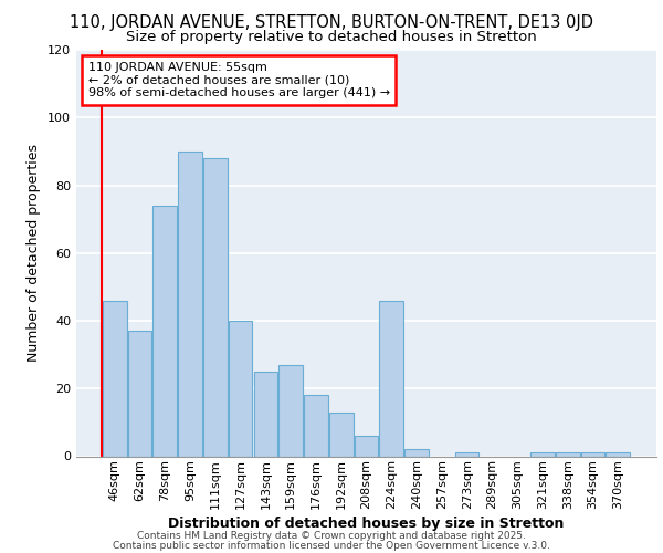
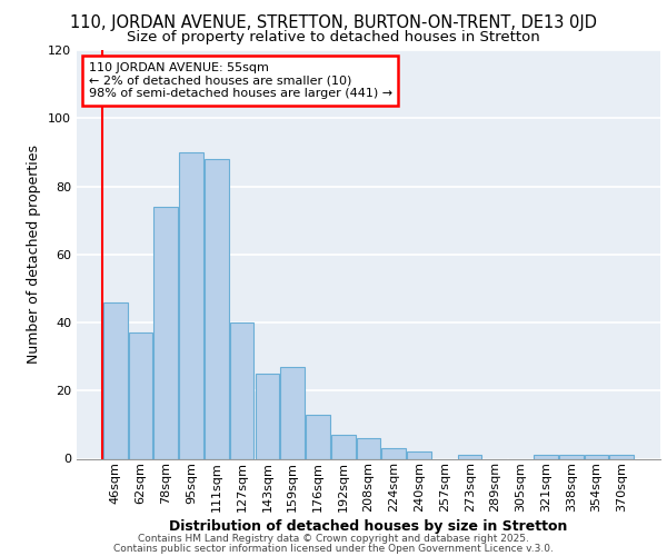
176sqm: 18 -> 13
192sqm: 13 -> 7
224sqm: 46 -> 3
